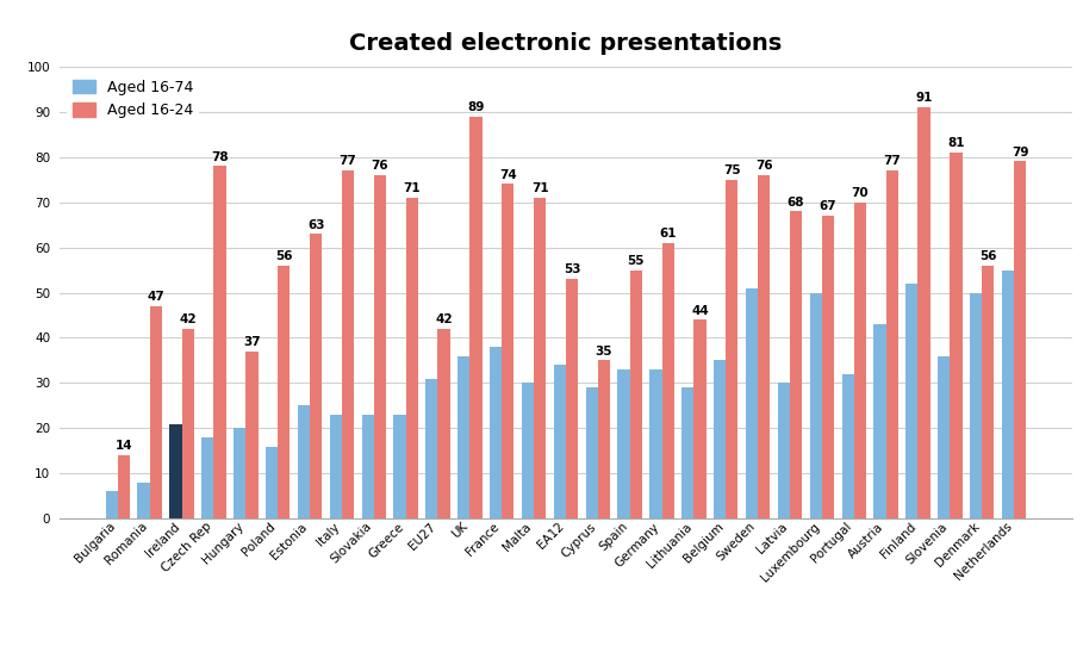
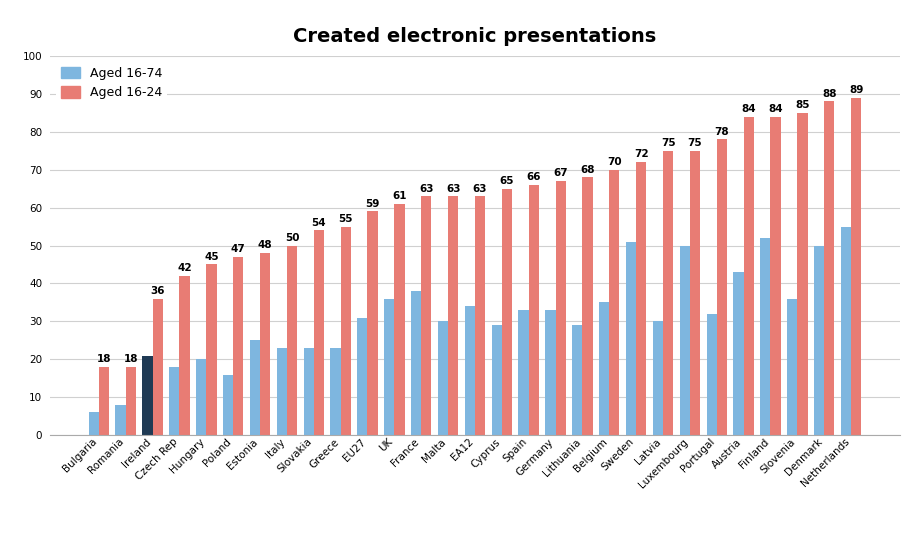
Aged 16-24/Bulgaria: 14 -> 18
Aged 16-24/Romania: 47 -> 18
Aged 16-24/Ireland: 42 -> 36
Aged 16-24/Czech Rep: 78 -> 42
Aged 16-24/Hungary: 37 -> 45
Aged 16-24/Poland: 56 -> 47
Aged 16-24/Estonia: 63 -> 48
Aged 16-24/Italy: 77 -> 50
Aged 16-24/Slovakia: 76 -> 54
Aged 16-24/Greece: 71 -> 55
Aged 16-24/EU27: 42 -> 59
Aged 16-24/UK: 89 -> 61
Aged 16-24/France: 74 -> 63
Aged 16-24/Malta: 71 -> 63
Aged 16-24/EA12: 53 -> 63
Aged 16-24/Cyprus: 35 -> 65
Aged 16-24/Spain: 55 -> 66
Aged 16-24/Germany: 61 -> 67
Aged 16-24/Lithuania: 44 -> 68
Aged 16-24/Belgium: 75 -> 70
Aged 16-24/Sweden: 76 -> 72
Aged 16-24/Latvia: 68 -> 75
Aged 16-24/Luxembourg: 67 -> 75
Aged 16-24/Portugal: 70 -> 78
Aged 16-24/Austria: 77 -> 84
Aged 16-24/Finland: 91 -> 84
Aged 16-24/Slovenia: 81 -> 85
Aged 16-24/Denmark: 56 -> 88
Aged 16-24/Netherlands: 79 -> 89
